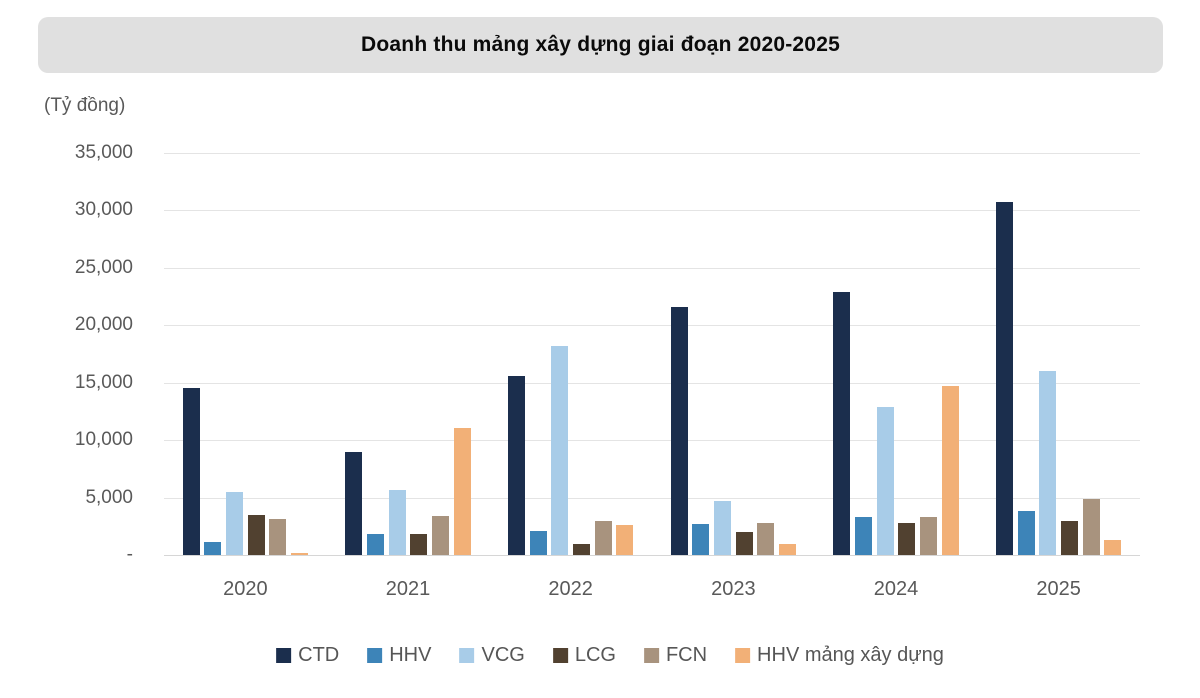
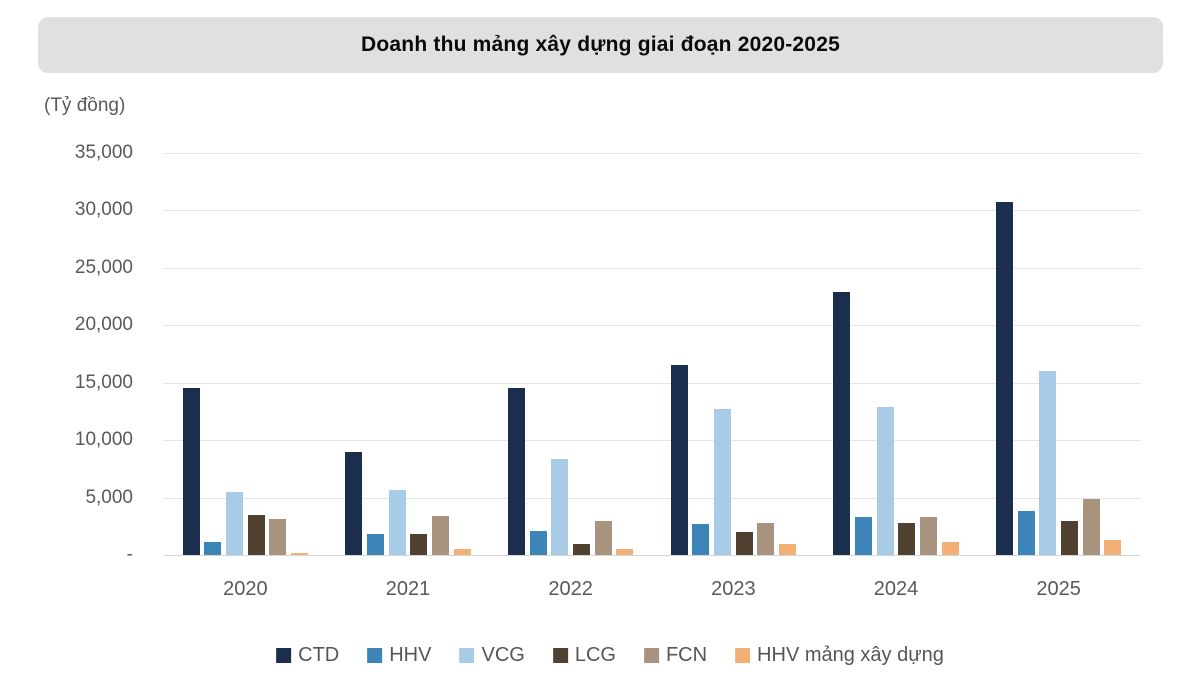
HHV mảng xây dựng/2021: 11100 -> 500
CTD/2022: 15600 -> 14500
VCG/2022: 18200 -> 8400
HHV mảng xây dựng/2022: 2600 -> 500
CTD/2023: 21600 -> 16500
VCG/2023: 4700 -> 12700
HHV mảng xây dựng/2024: 14700 -> 1100
